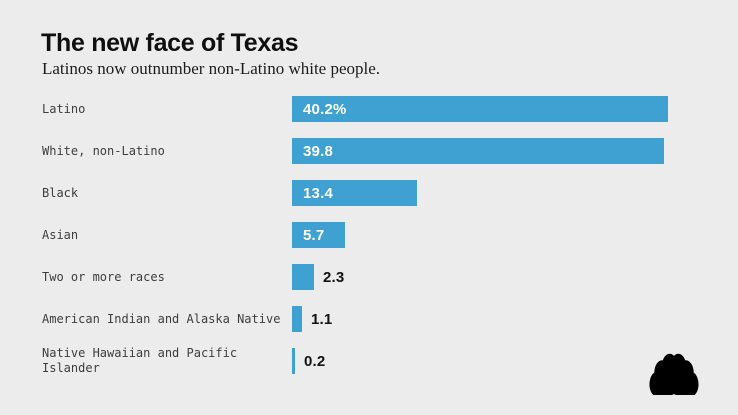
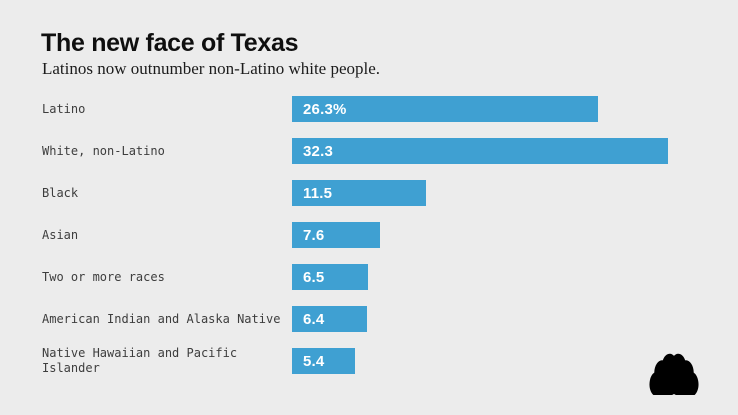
Latino: 40.2% -> 26.3%
White, non-Latino: 39.8 -> 32.3
Black: 13.4 -> 11.5
Asian: 5.7 -> 7.6
Two or more races: 2.3 -> 6.5
American Indian and Alaska Native: 1.1 -> 6.4
Native Hawaiian and Pacific Islander: 0.2 -> 5.4
